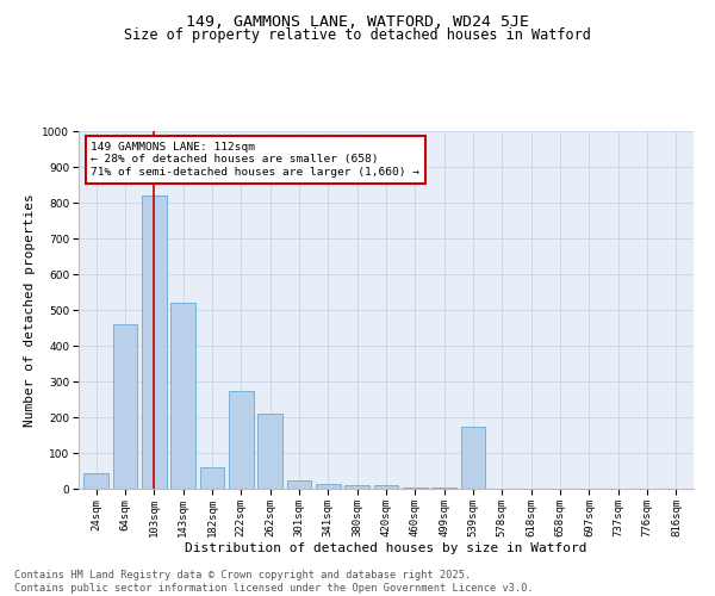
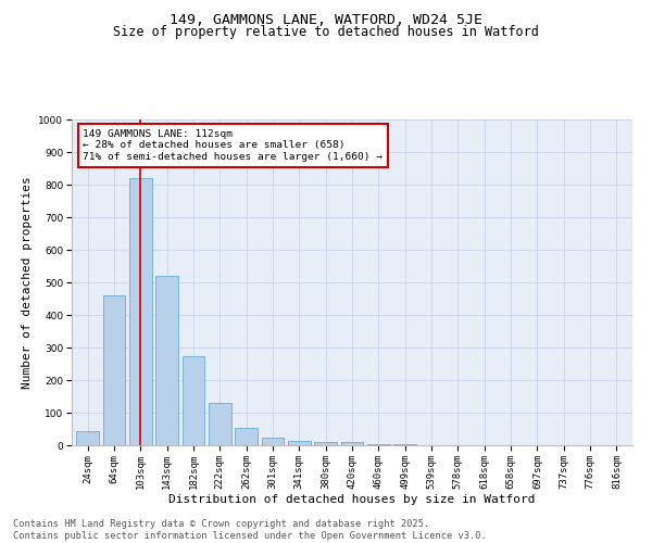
182sqm: 60 -> 275
222sqm: 275 -> 130
262sqm: 210 -> 55
539sqm: 175 -> 1
